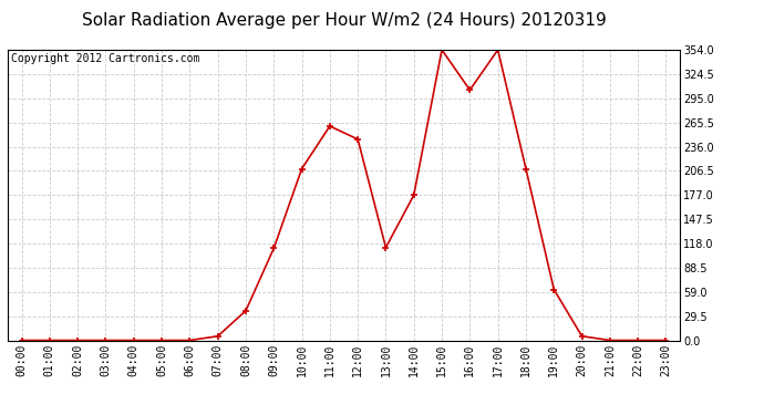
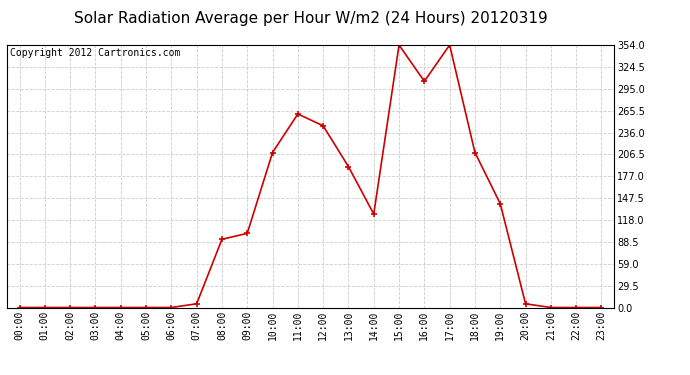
08:00: 36 -> 92
09:00: 112 -> 100
13:00: 113 -> 190
14:00: 177 -> 126
19:00: 62 -> 140
